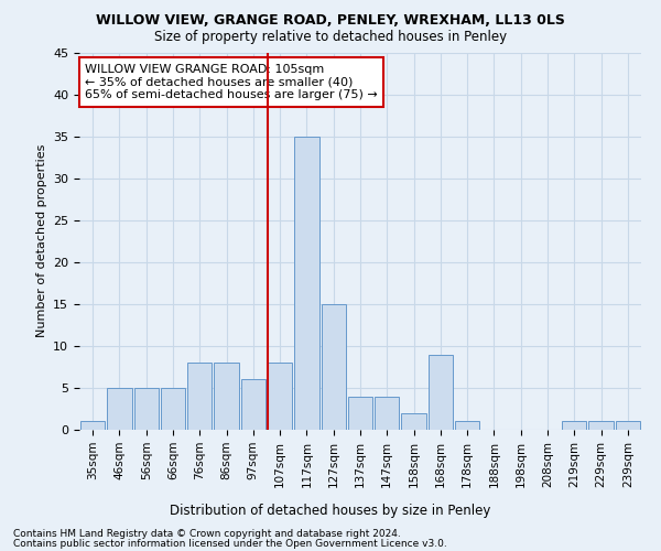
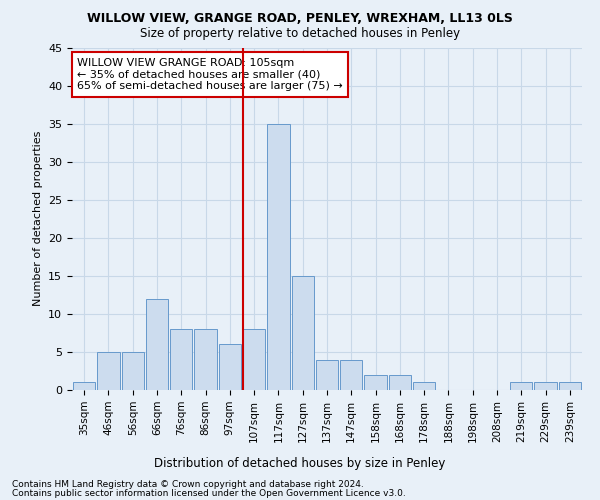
66sqm: 5 -> 12
168sqm: 9 -> 2
